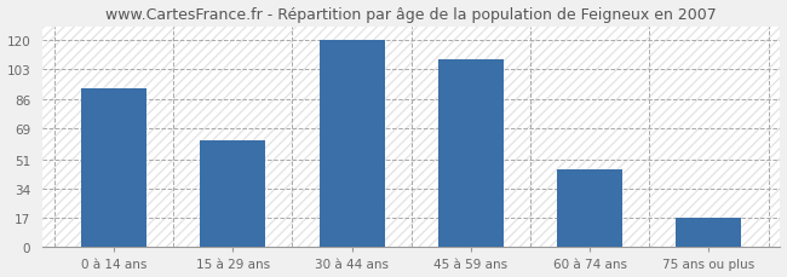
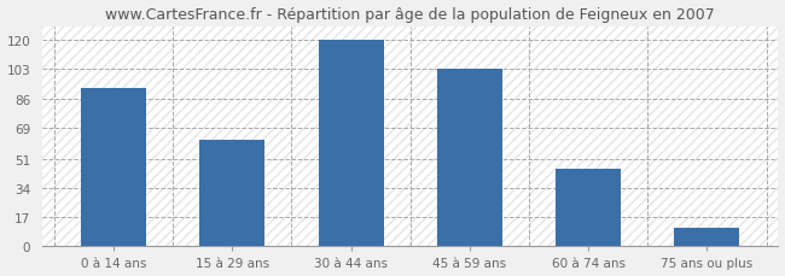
45 à 59 ans: 109 -> 103
75 ans ou plus: 17 -> 11
